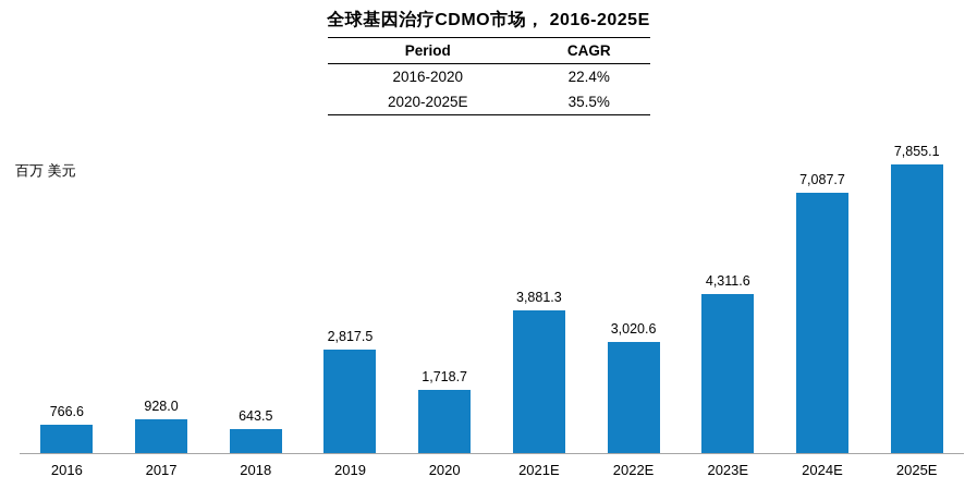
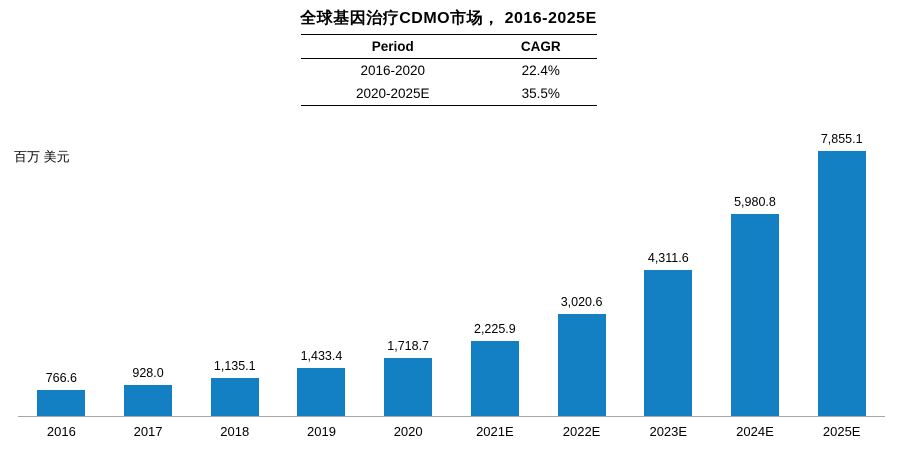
2018: 643.5 -> 1,135.1
2019: 2,817.5 -> 1,433.4
2021E: 3,881.3 -> 2,225.9
2024E: 7,087.7 -> 5,980.8
